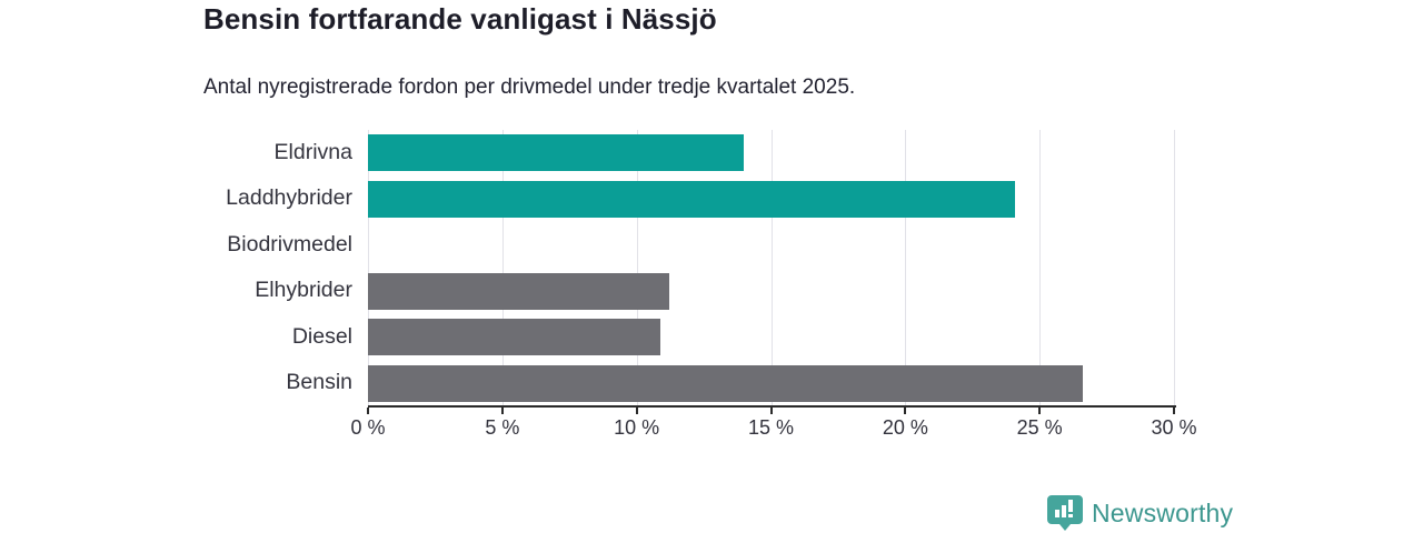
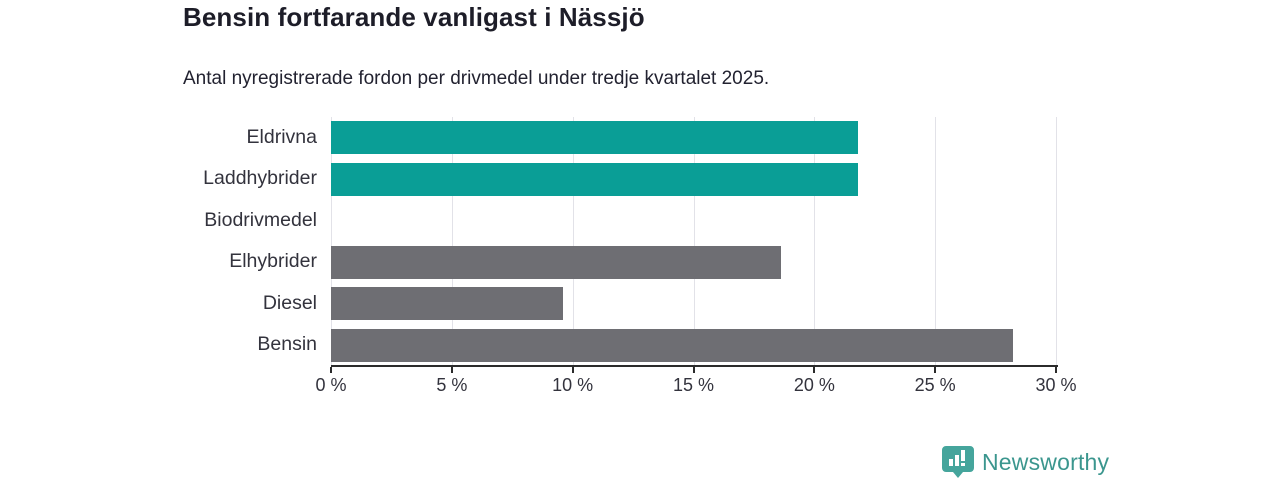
Eldrivna: 14.0% -> 21.8%
Laddhybrider: 24.1% -> 21.8%
Elhybrider: 11.2% -> 18.6%
Diesel: 10.9% -> 9.6%
Bensin: 26.6% -> 28.2%
